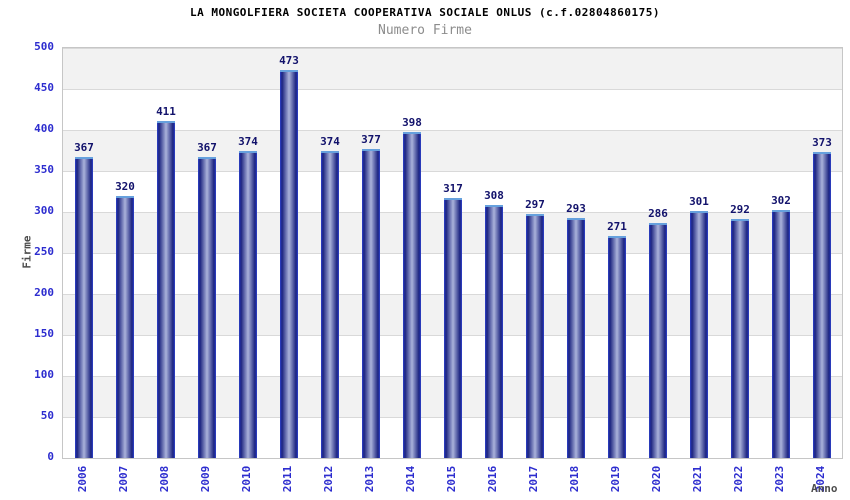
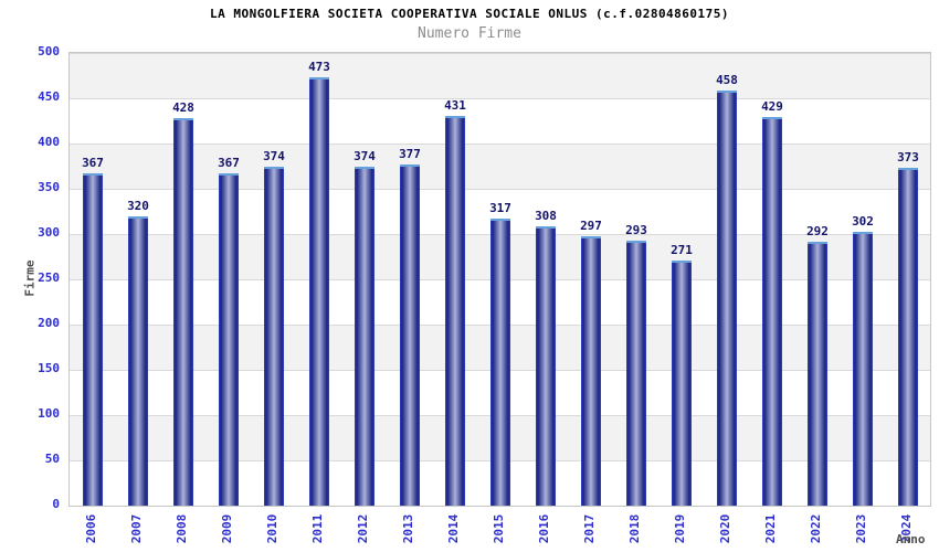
2008: 411 -> 428
2014: 398 -> 431
2020: 286 -> 458
2021: 301 -> 429
